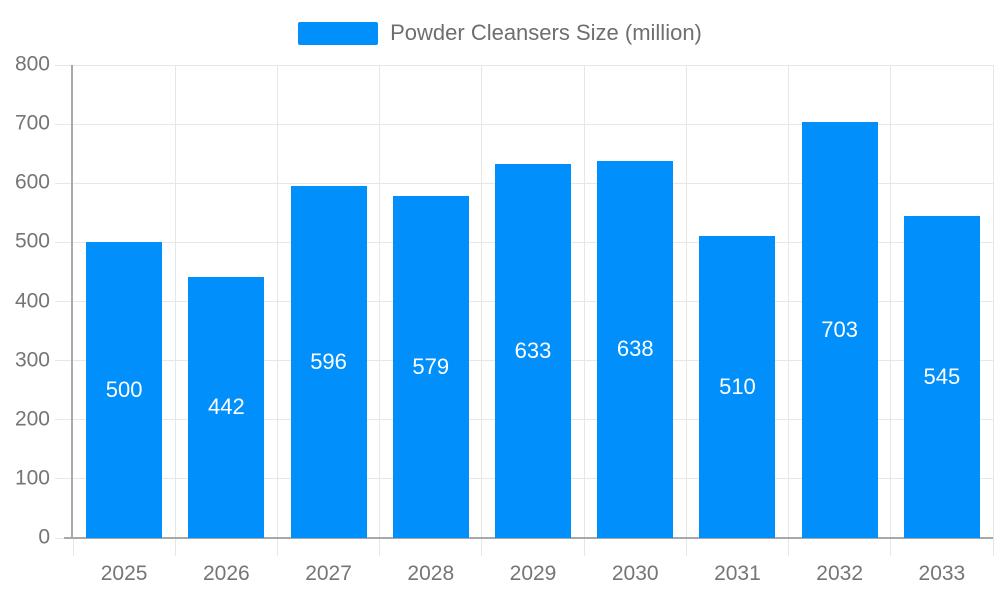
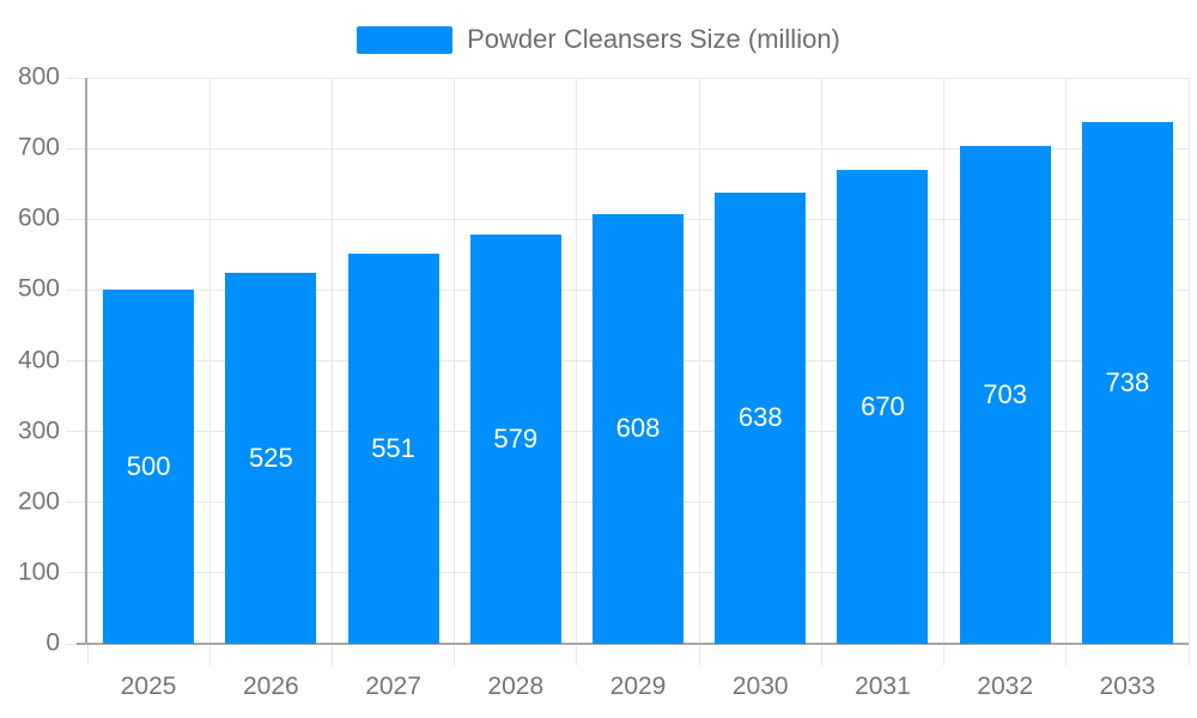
2026: 442 -> 525
2027: 596 -> 551
2029: 633 -> 608
2031: 510 -> 670
2033: 545 -> 738
